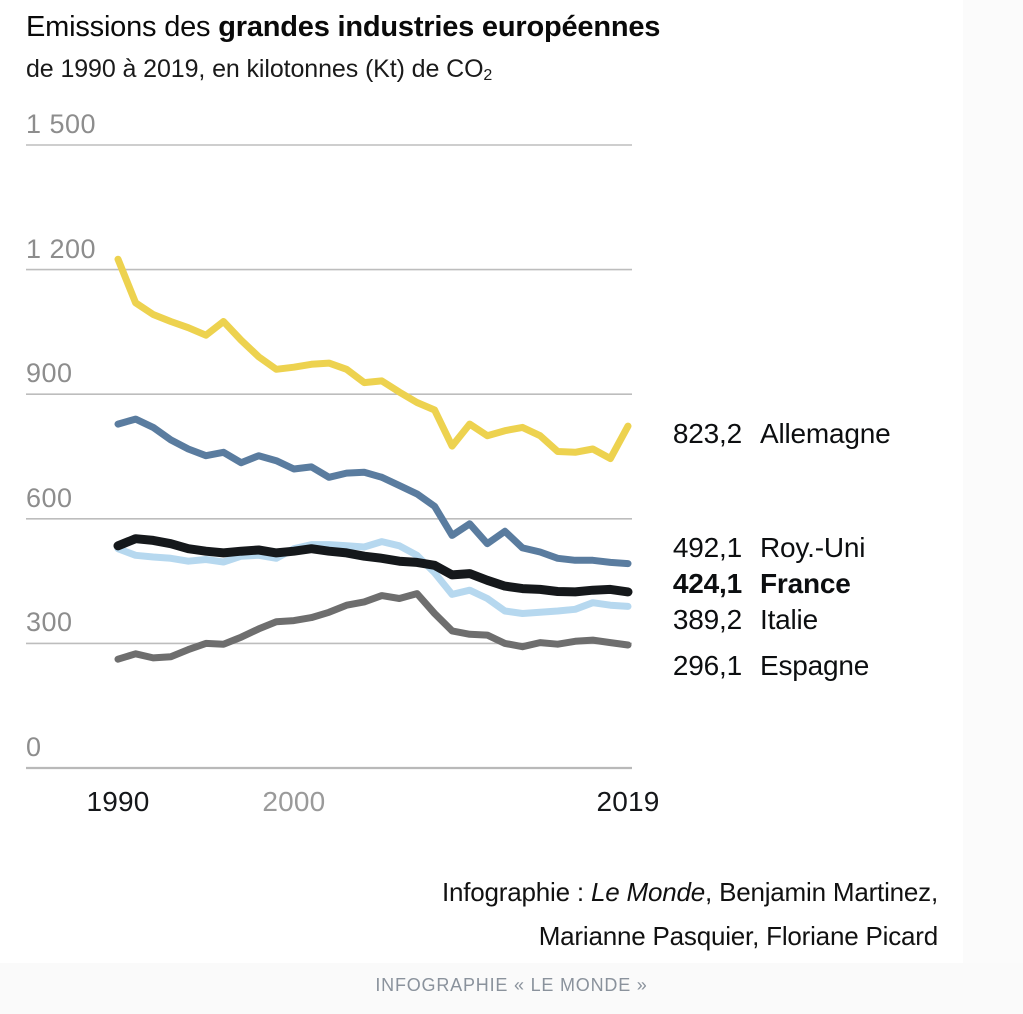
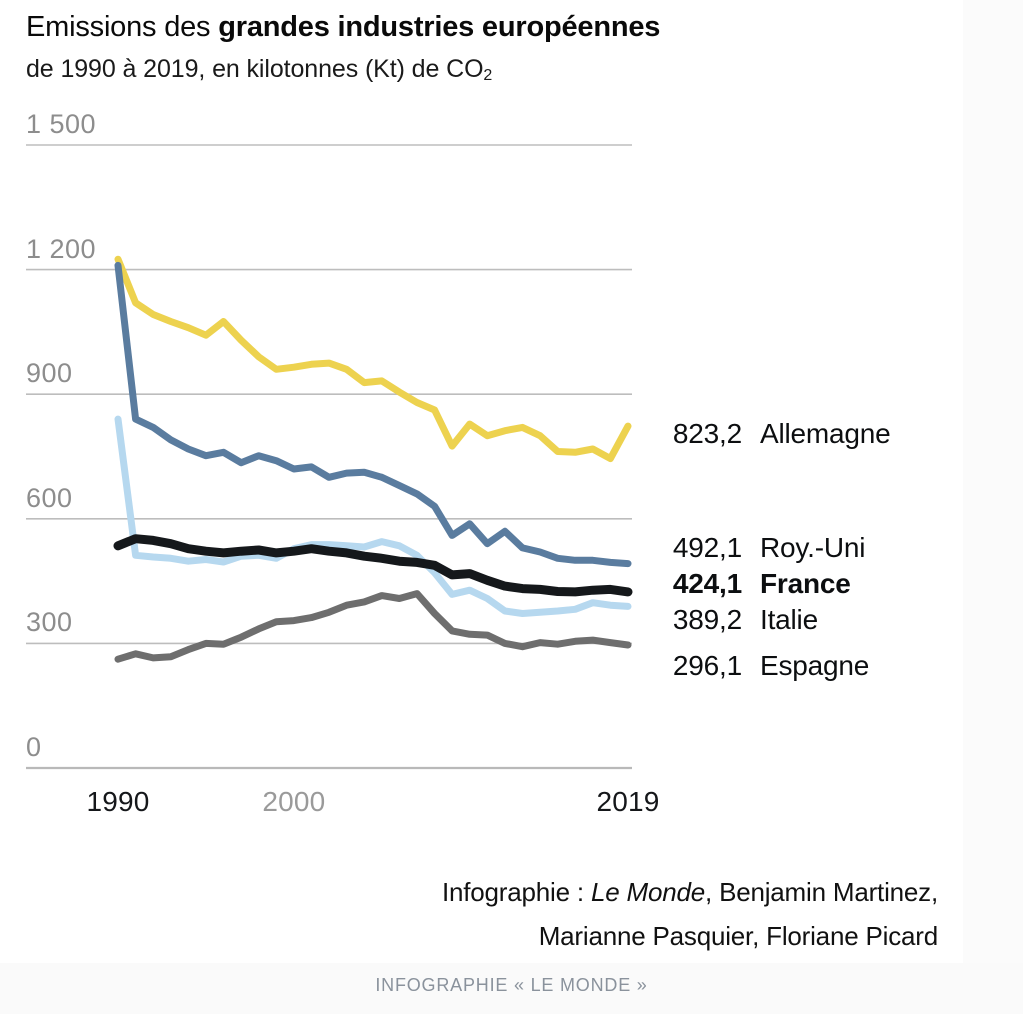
Roy.-Uni/1990: 830 -> 1210
Italie/1990: 530 -> 840
